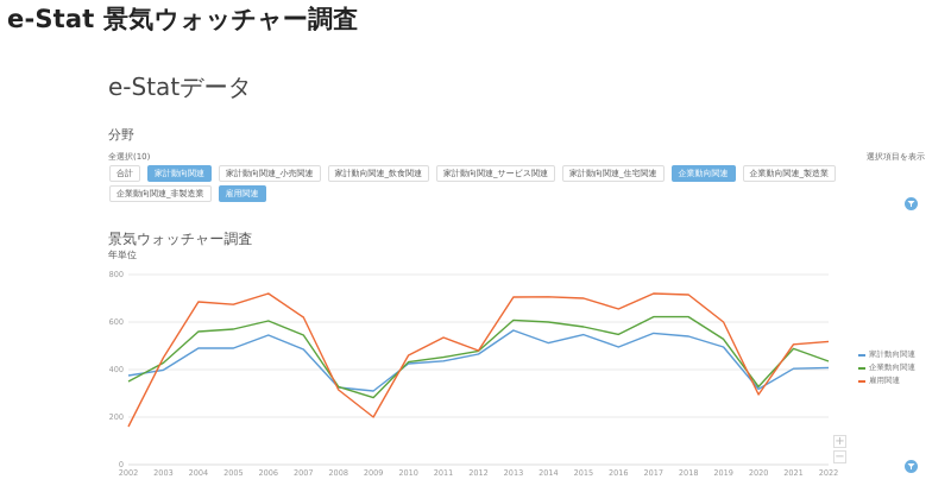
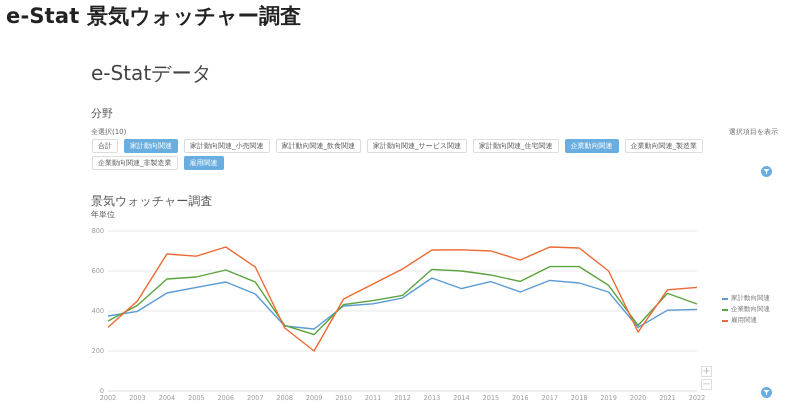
雇用関連/2002: 160 -> 320
家計動向関連/2005: 490 -> 520
雇用関連/2012: 480 -> 610
